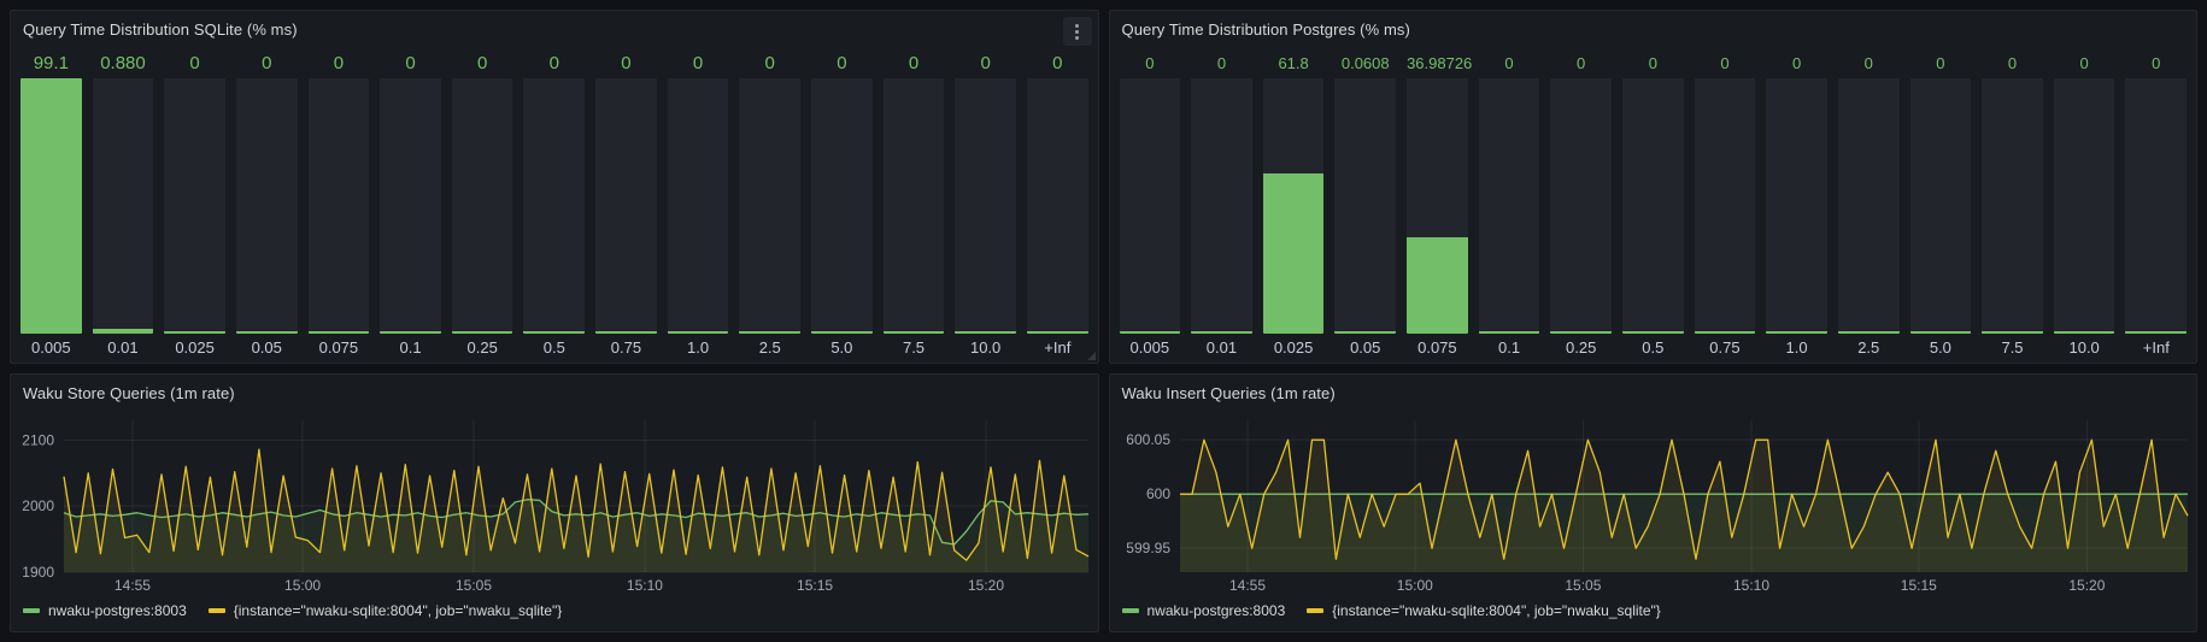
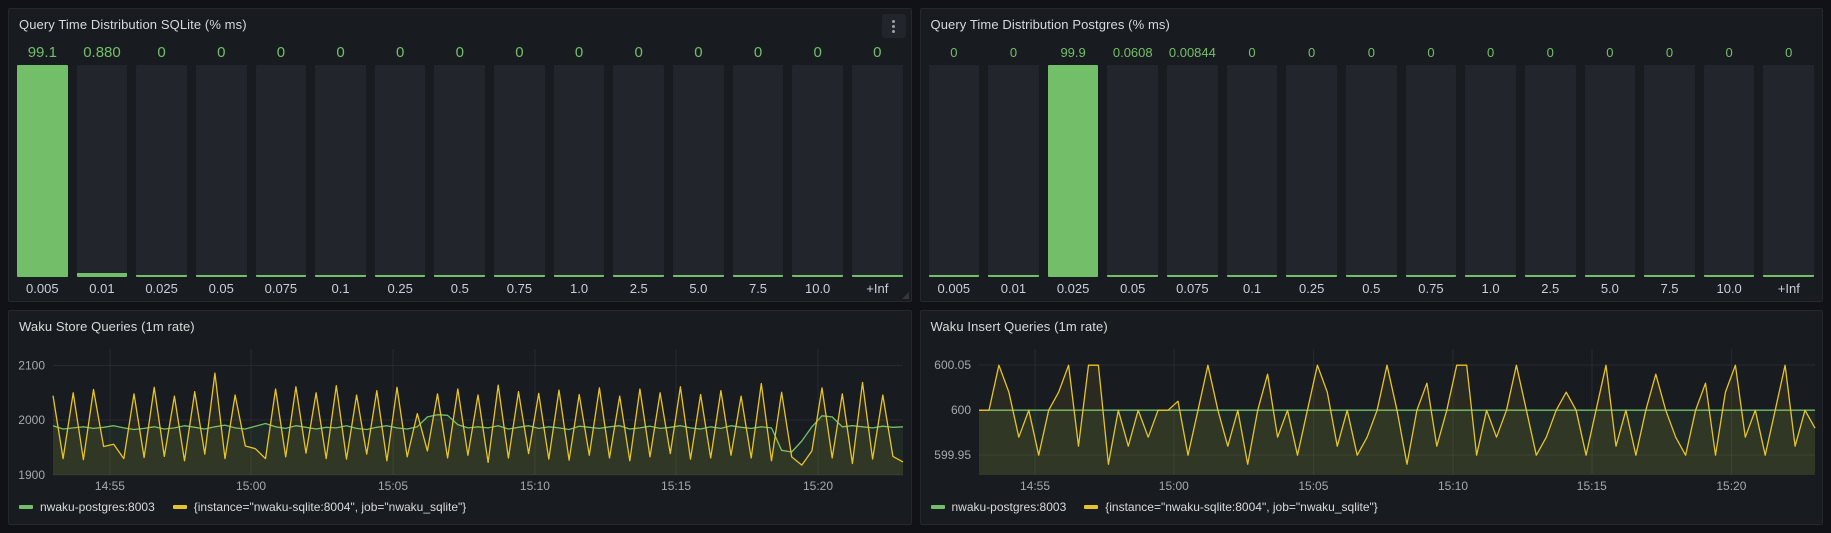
Query Time Distribution Postgres (% ms)/0.025: 61.8 -> 99.9
Query Time Distribution Postgres (% ms)/0.075: 36.98726 -> 0.00844
